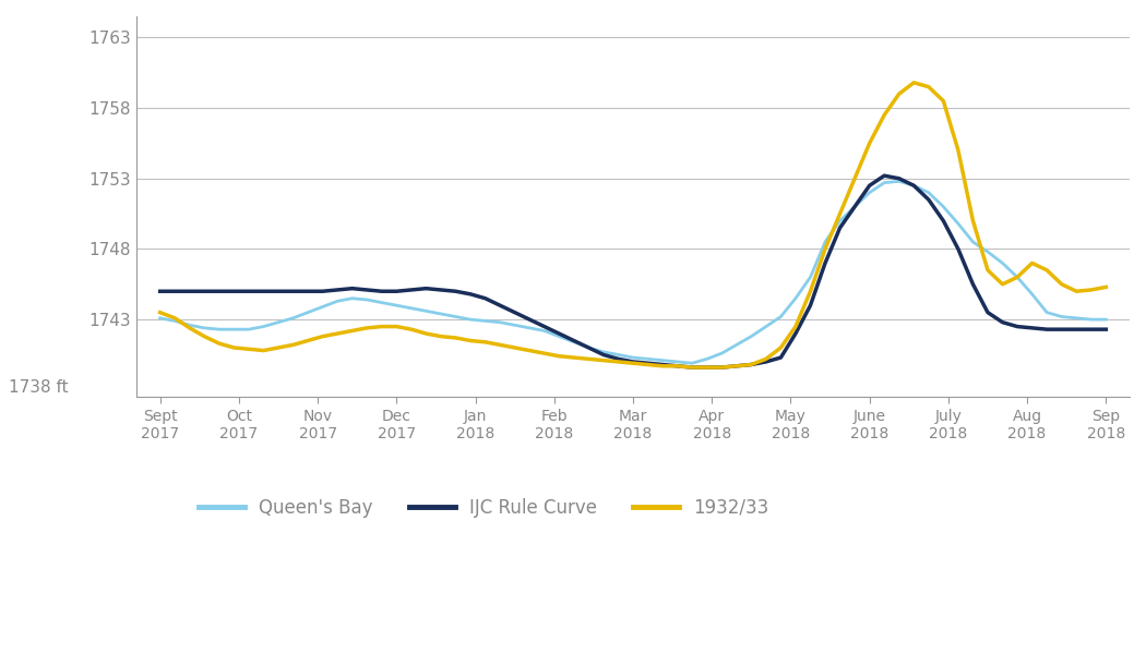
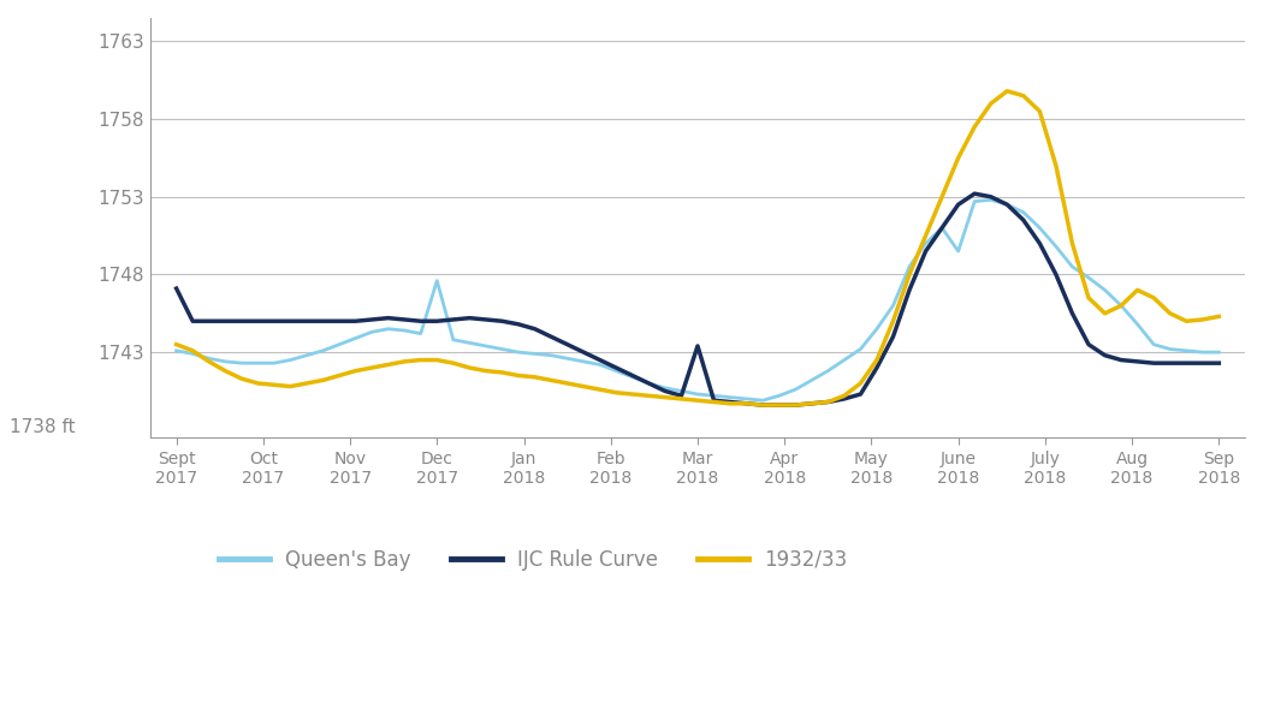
IJC Rule Curve/Sept 2017: 1745.0 -> 1747.1
Queen's Bay/Dec 2017: 1744.0 -> 1747.6
IJC Rule Curve/Mar 2018: 1740.0 -> 1743.4
Queen's Bay/June 2018: 1752.0 -> 1749.5
